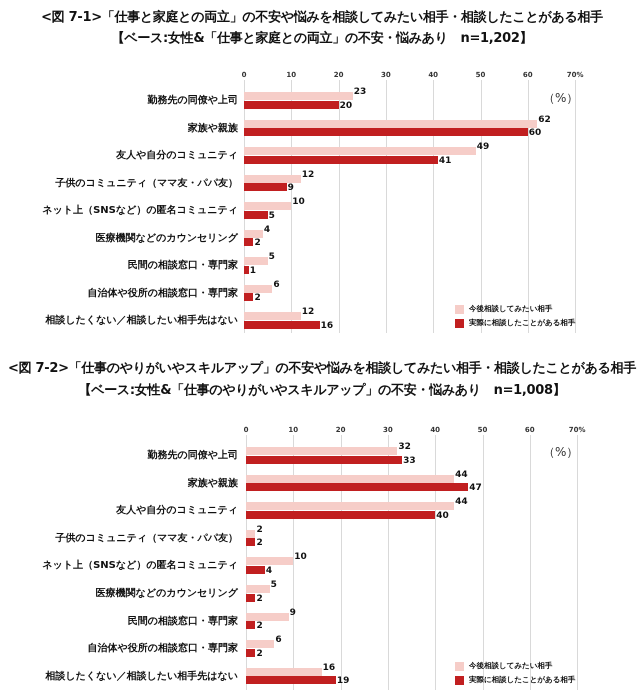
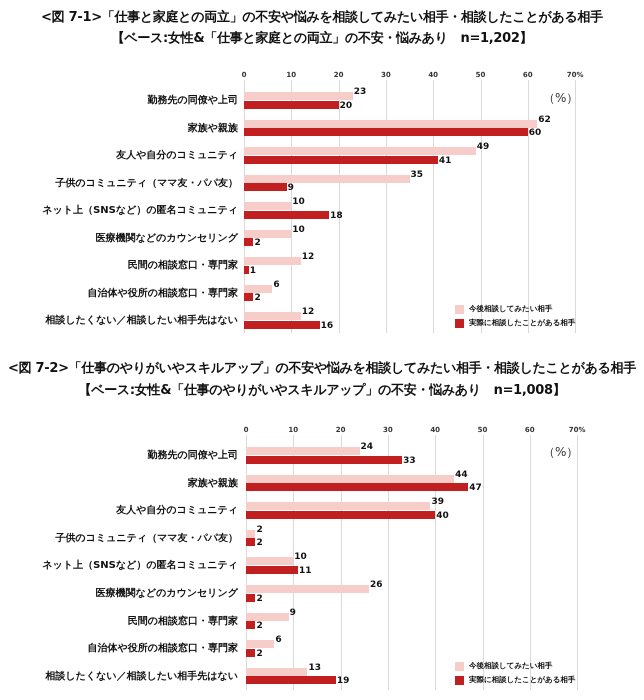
<図 7-1>「仕事と家庭との両立」の不安や悩みを相談してみたい相手・相談したことがある相手/今後相談してみたい相手/子供のコミュニティ（ママ友・パパ友）: 12 -> 35
<図 7-1>「仕事と家庭との両立」の不安や悩みを相談してみたい相手・相談したことがある相手/実際に相談したことがある相手/ネット上（SNSなど）の匿名コミュニティ: 5 -> 18
<図 7-1>「仕事と家庭との両立」の不安や悩みを相談してみたい相手・相談したことがある相手/今後相談してみたい相手/医療機関などのカウンセリング: 4 -> 10
<図 7-1>「仕事と家庭との両立」の不安や悩みを相談してみたい相手・相談したことがある相手/今後相談してみたい相手/民間の相談窓口・専門家: 5 -> 12
<図 7-2>「仕事のやりがいやスキルアップ」の不安や悩みを相談してみたい相手・相談したことがある相手/今後相談してみたい相手/勤務先の同僚や上司: 32 -> 24
<図 7-2>「仕事のやりがいやスキルアップ」の不安や悩みを相談してみたい相手・相談したことがある相手/今後相談してみたい相手/友人や自分のコミュニティ: 44 -> 39
<図 7-2>「仕事のやりがいやスキルアップ」の不安や悩みを相談してみたい相手・相談したことがある相手/実際に相談したことがある相手/ネット上（SNSなど）の匿名コミュニティ: 4 -> 11
<図 7-2>「仕事のやりがいやスキルアップ」の不安や悩みを相談してみたい相手・相談したことがある相手/今後相談してみたい相手/医療機関などのカウンセリング: 5 -> 26
<図 7-2>「仕事のやりがいやスキルアップ」の不安や悩みを相談してみたい相手・相談したことがある相手/今後相談してみたい相手/相談したくない／相談したい相手先はない: 16 -> 13
